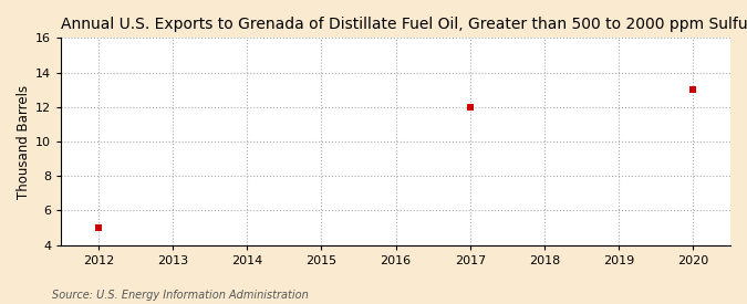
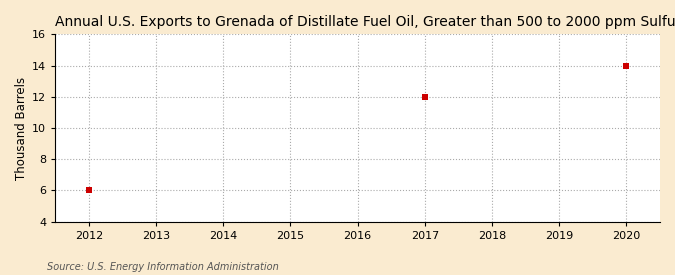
2012: 5 -> 6
2020: 13 -> 14
